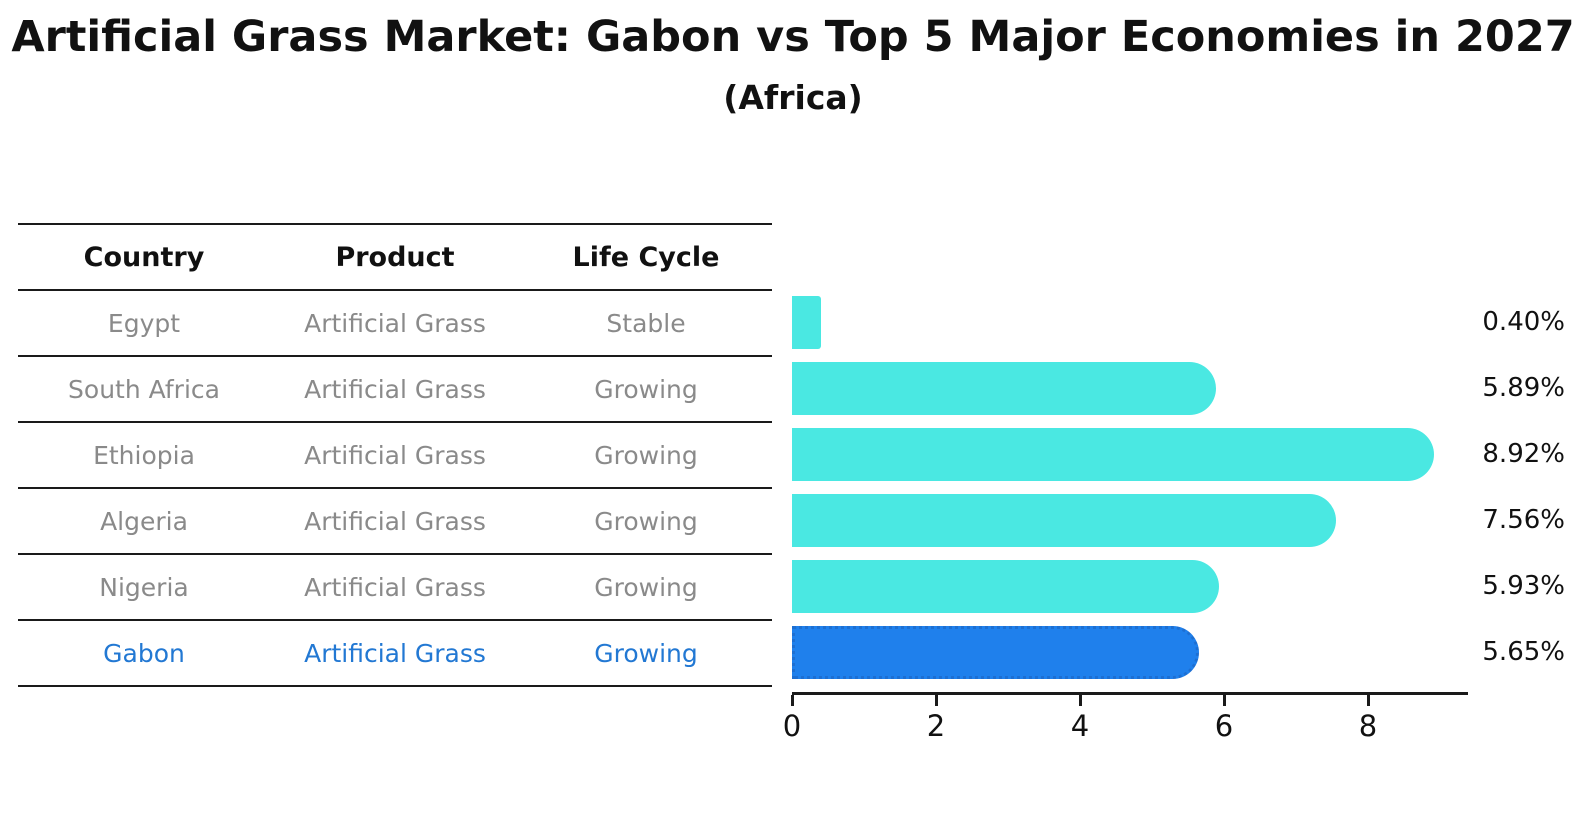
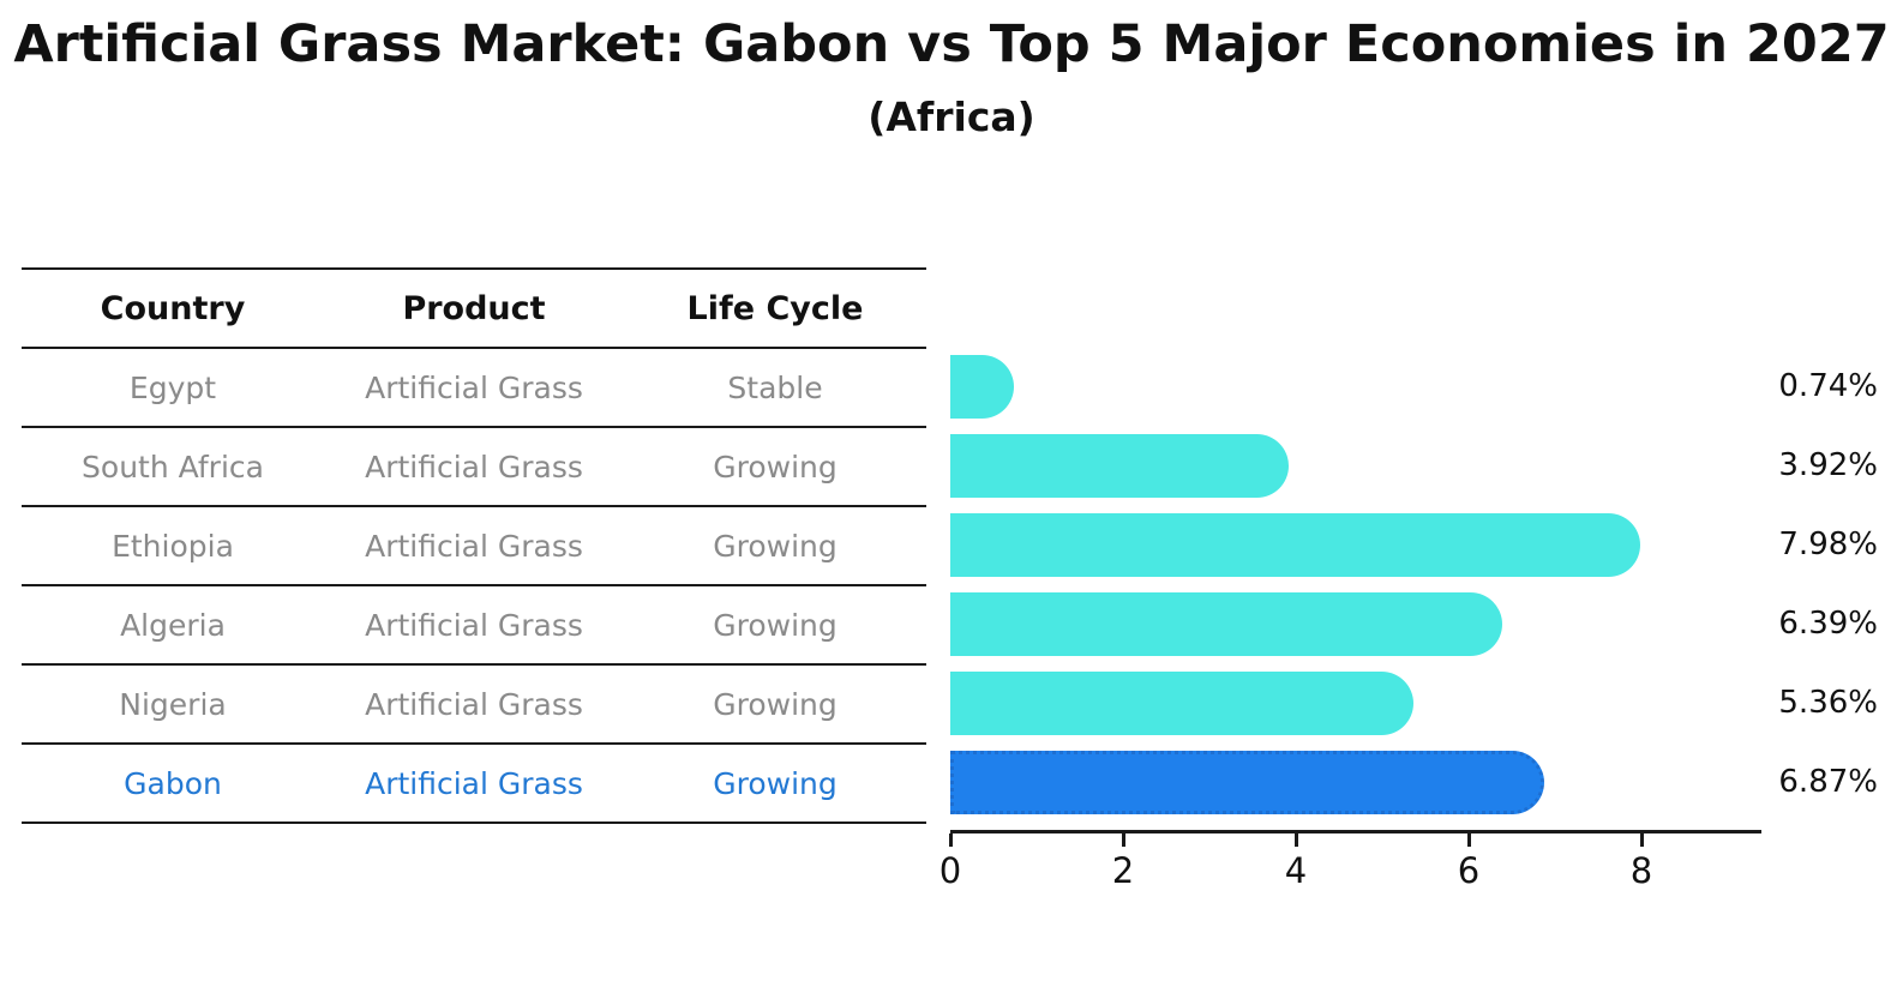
Egypt: 0.40% -> 0.74%
South Africa: 5.89% -> 3.92%
Ethiopia: 8.92% -> 7.98%
Algeria: 7.56% -> 6.39%
Nigeria: 5.93% -> 5.36%
Gabon: 5.65% -> 6.87%
